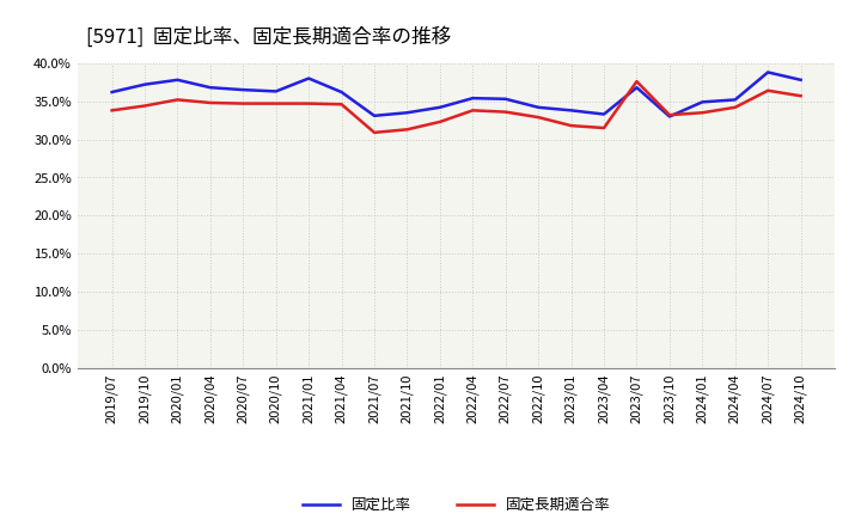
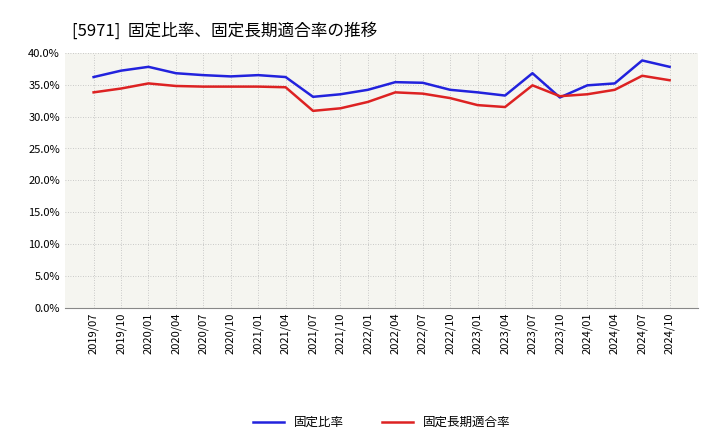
固定比率/2021/01: 38.0% -> 36.5%
固定長期適合率/2023/07: 37.6% -> 34.9%
